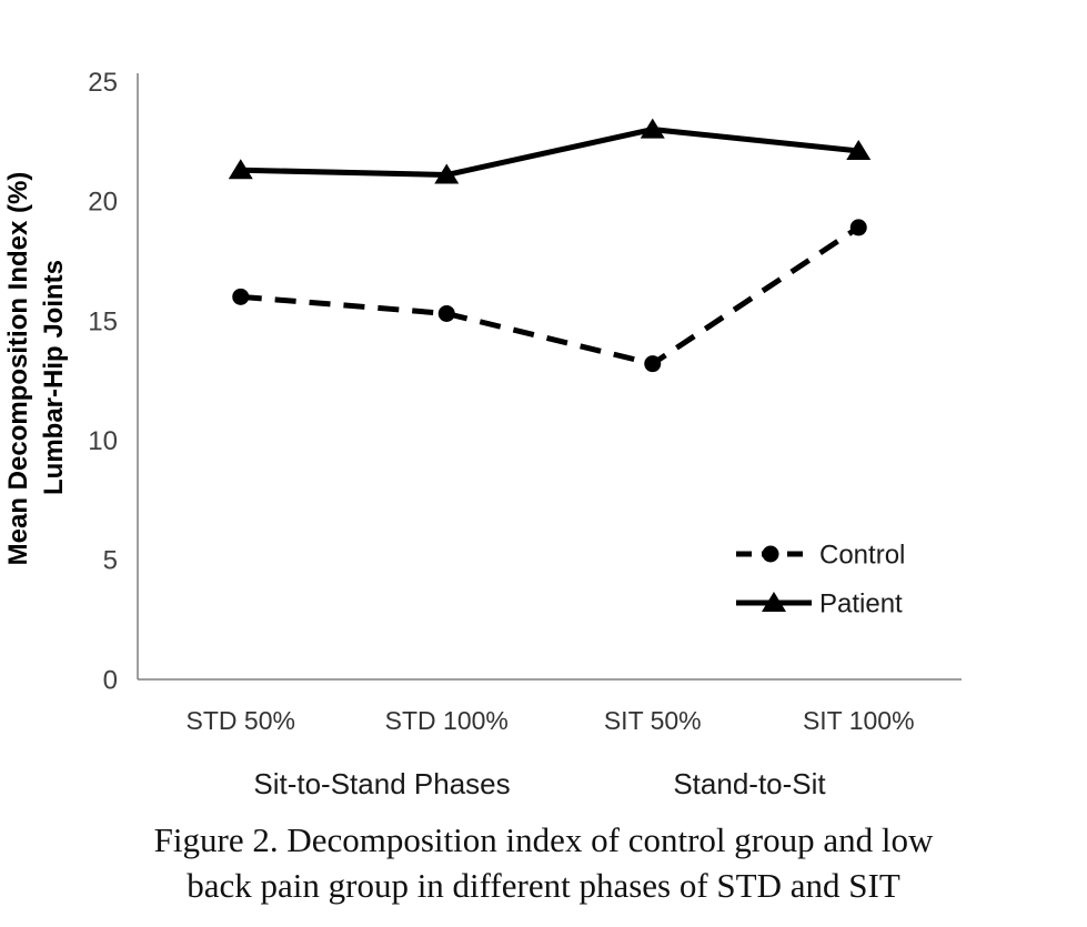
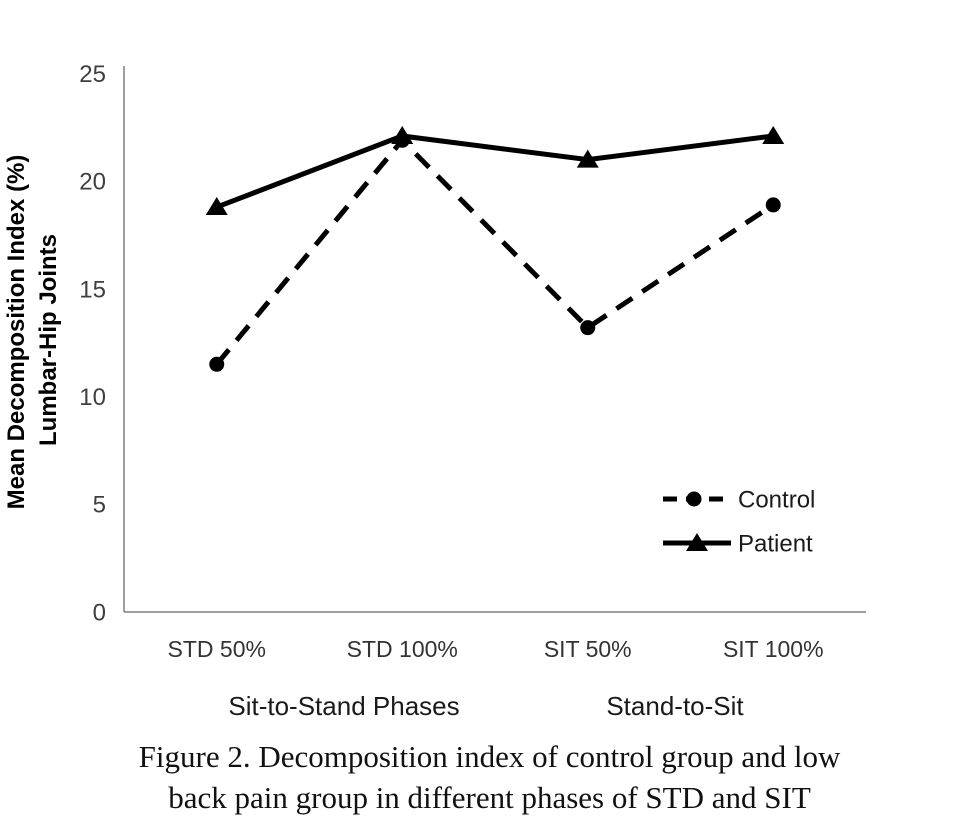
Control/STD 50%: 16.0 -> 11.5
Patient/STD 50%: 21.3 -> 18.8
Control/STD 100%: 15.3 -> 21.9
Patient/STD 100%: 21.1 -> 22.1
Patient/SIT 50%: 23.0 -> 21.0
